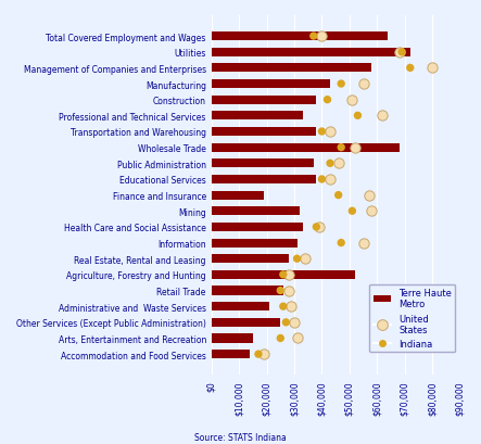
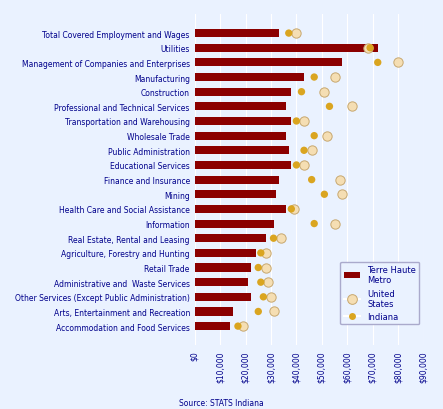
Terre Haute Metro/Total Covered Employment and Wages: $64,000 -> $33,000
Terre Haute Metro/Professional and Technical Services: $33,000 -> $36,000
Terre Haute Metro/Wholesale Trade: $68,000 -> $36,000
Terre Haute Metro/Finance and Insurance: $19,000 -> $33,000
Terre Haute Metro/Health Care and Social Assistance: $33,000 -> $36,000
Terre Haute Metro/Agriculture, Forestry and Hunting: $52,000 -> $24,000
Terre Haute Metro/Retail Trade: $26,000 -> $22,000
Terre Haute Metro/Other Services (Except Public Administration): $25,000 -> $22,000
